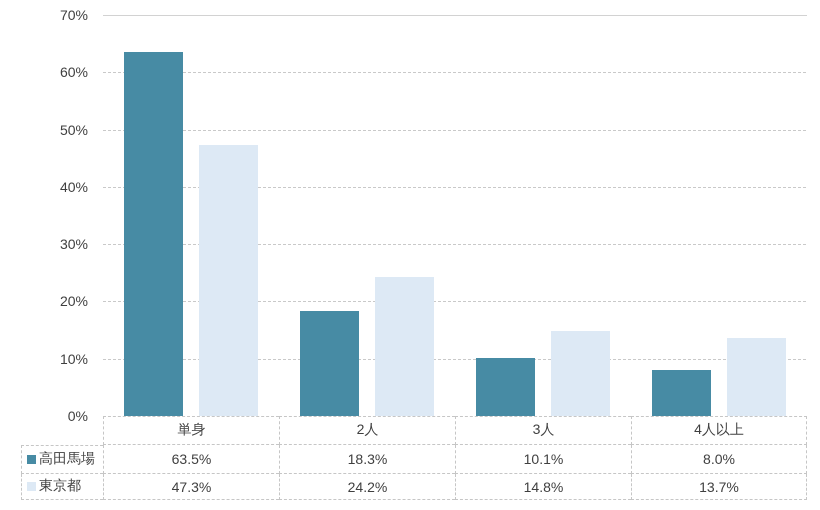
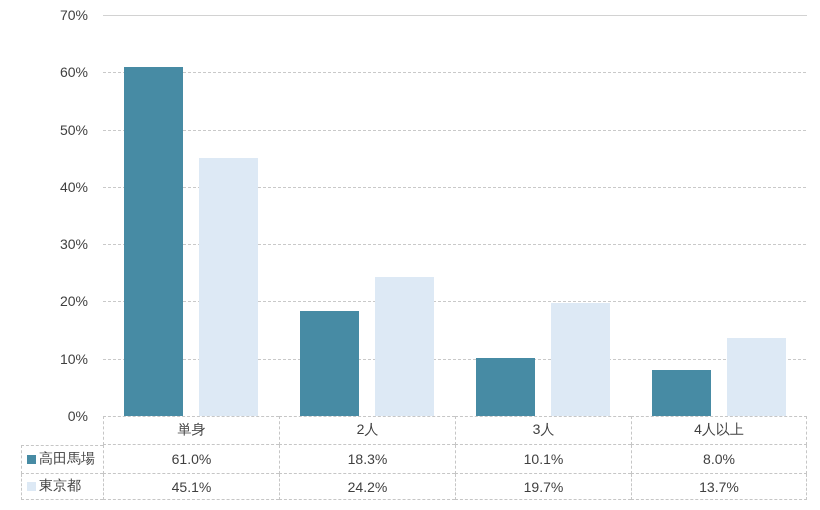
高田馬場/単身: 63.5% -> 61.0%
東京都/単身: 47.3% -> 45.1%
東京都/3人: 14.8% -> 19.7%
